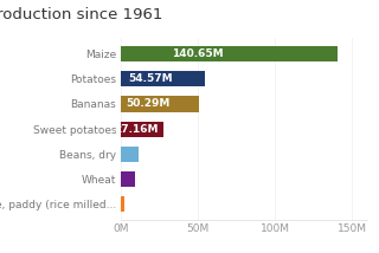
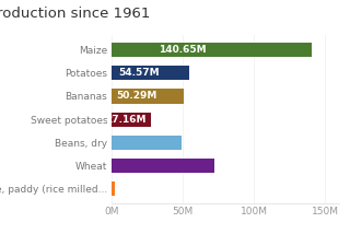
Beans, dry: 12M -> 49M
Wheat: 9M -> 72M
